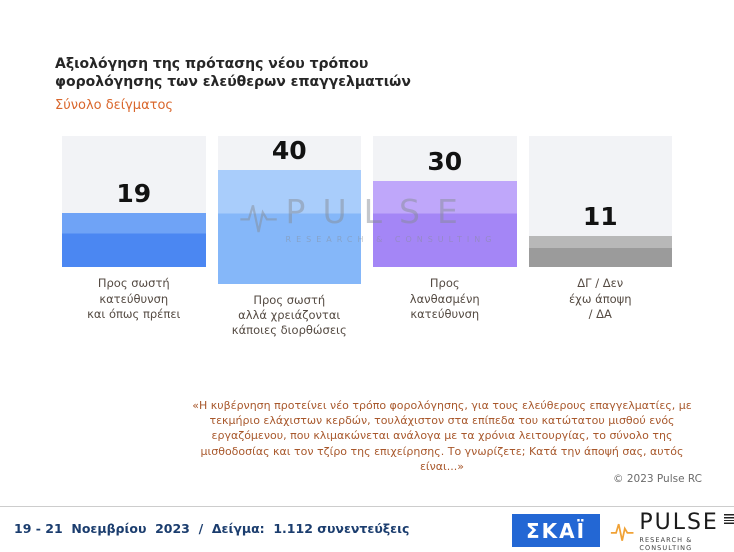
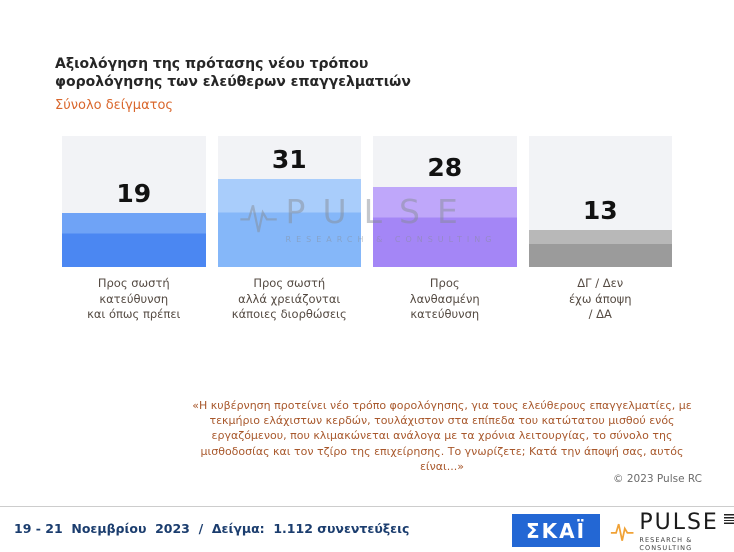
Προς σωστή αλλά χρειάζονται κάποιες διορθώσεις: 40 -> 31
Προς λανθασμένη κατεύθυνση: 30 -> 28
ΔΓ / Δεν έχω άποψη / ΔΑ: 11 -> 13
